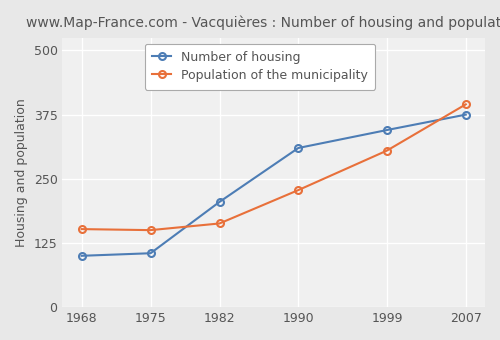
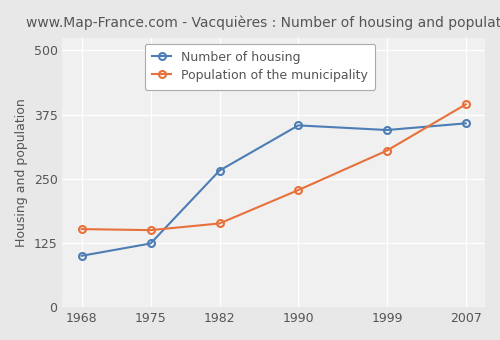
Number of housing/1975: 105 -> 124
Number of housing/1982: 205 -> 266
Number of housing/1990: 310 -> 354
Number of housing/2007: 375 -> 358
